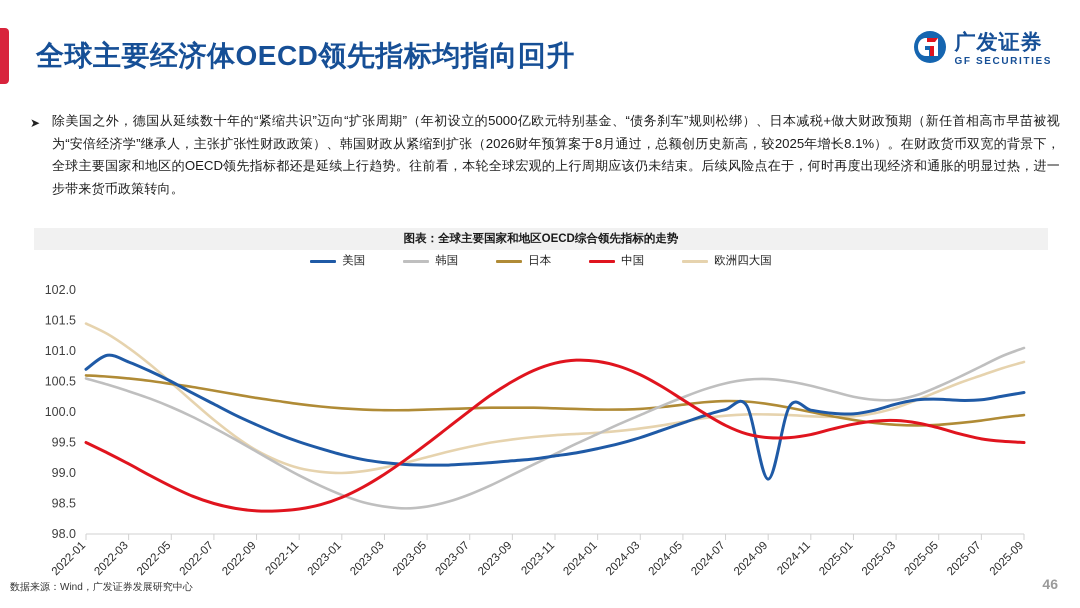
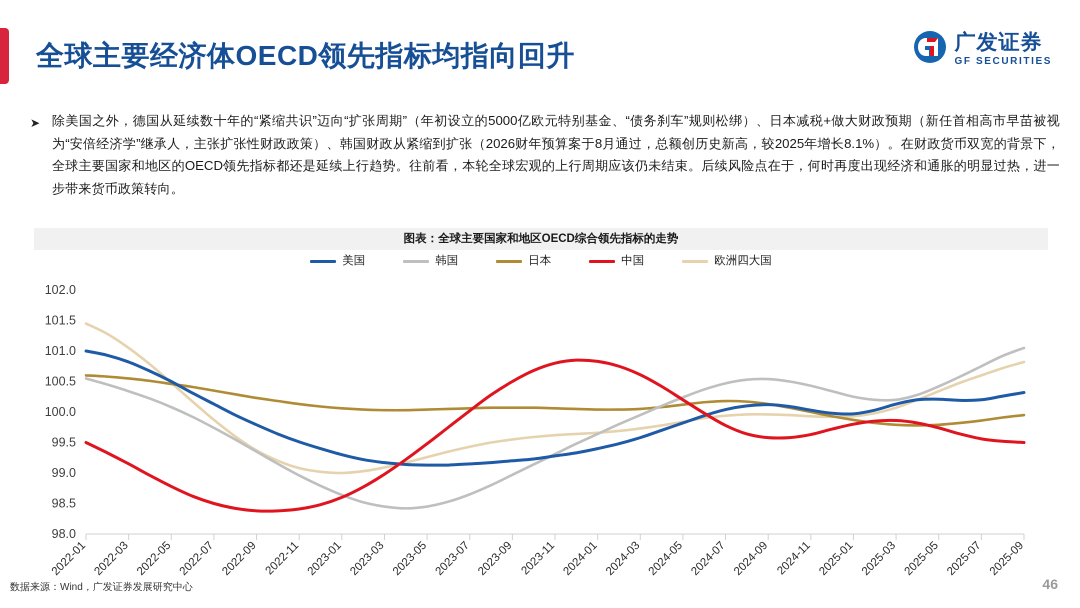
美国/2022-01: 100.7 -> 101.0
美国/2024-09: 98.9 -> 100.1
